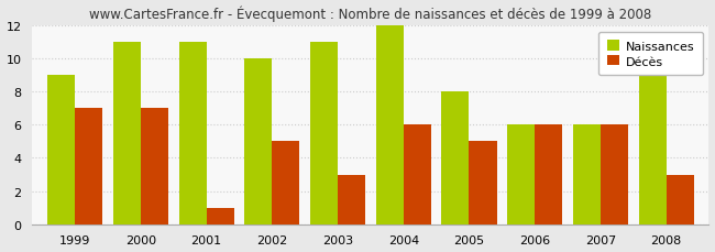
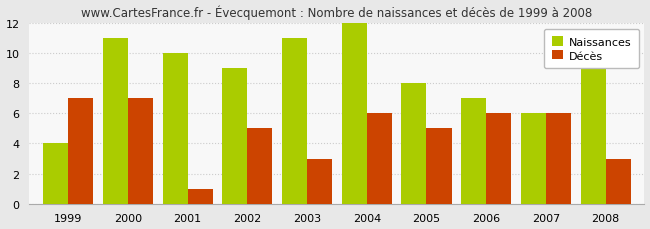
Naissances/1999: 9 -> 4
Naissances/2001: 11 -> 10
Naissances/2002: 10 -> 9
Naissances/2006: 6 -> 7
